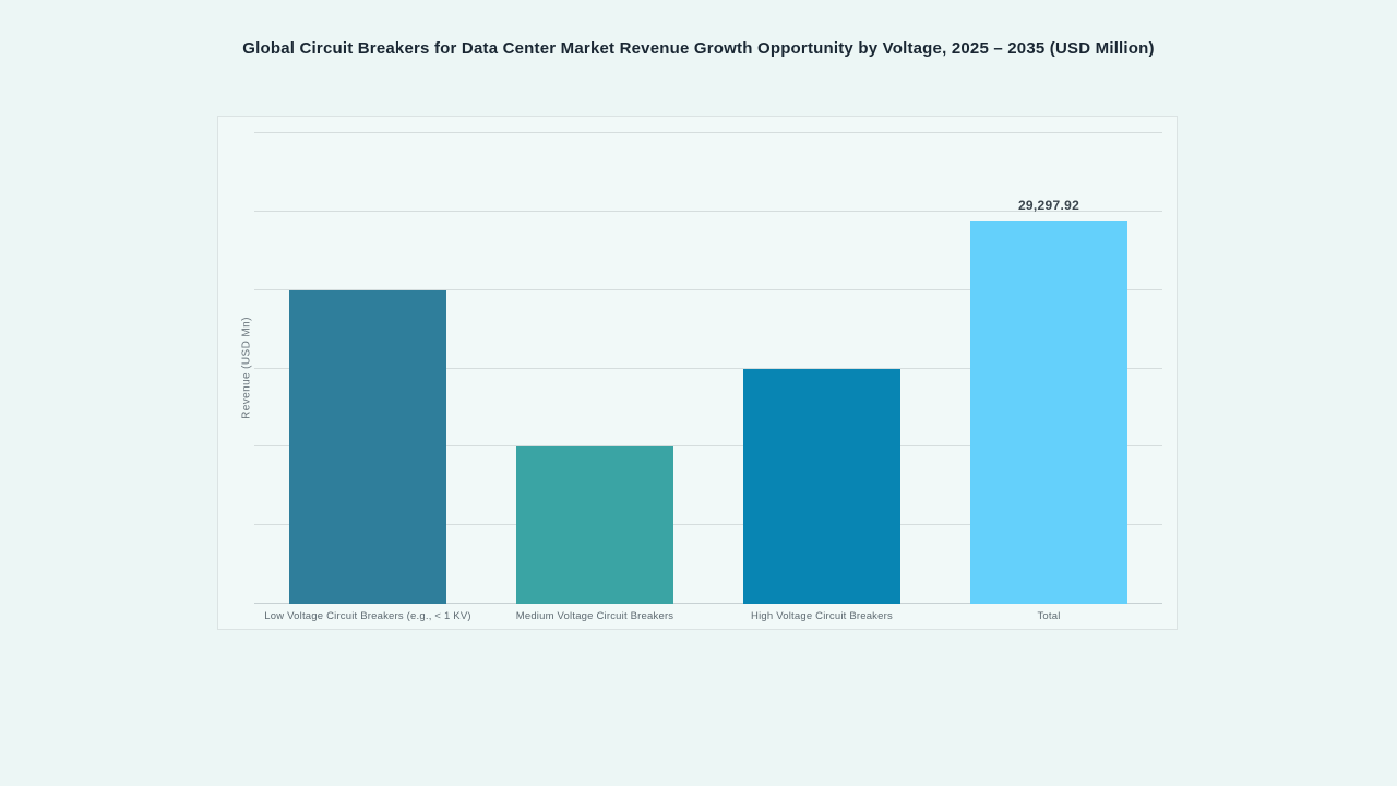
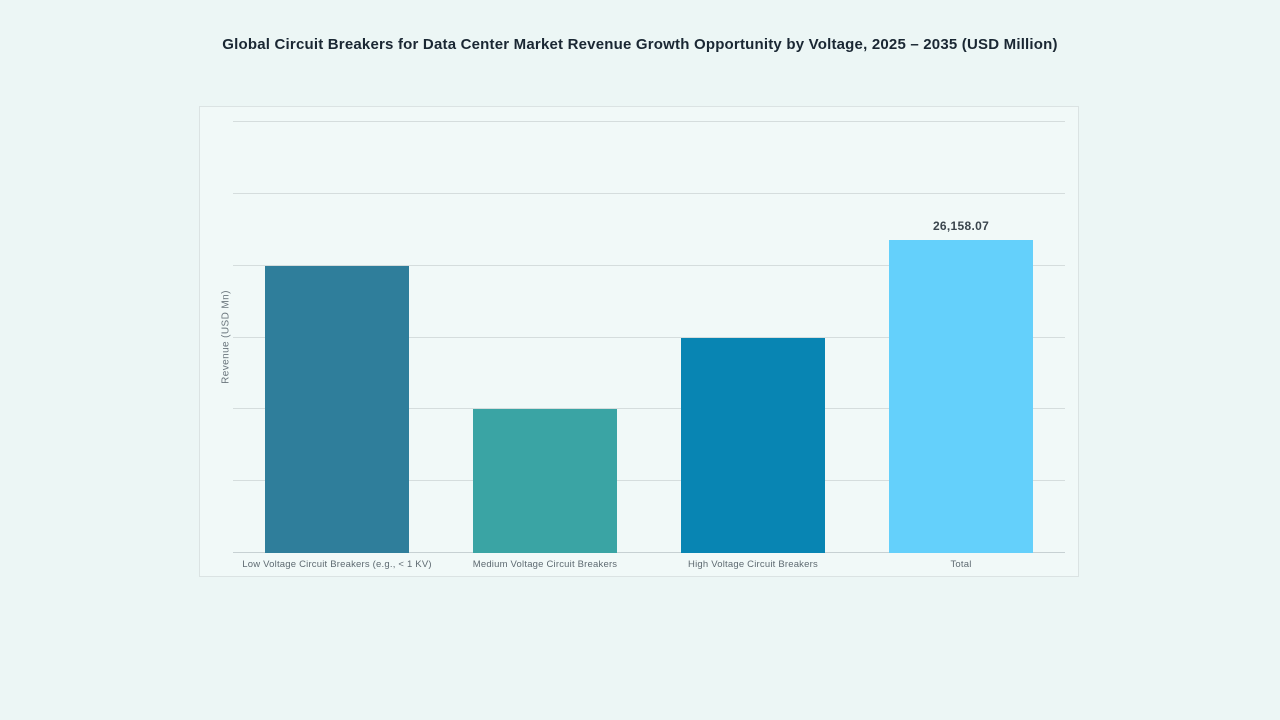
Total: 29,297.92 -> 26,158.07
